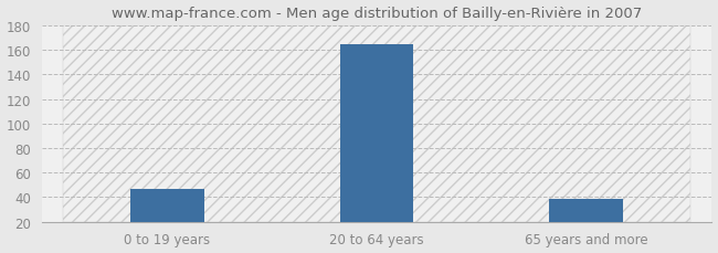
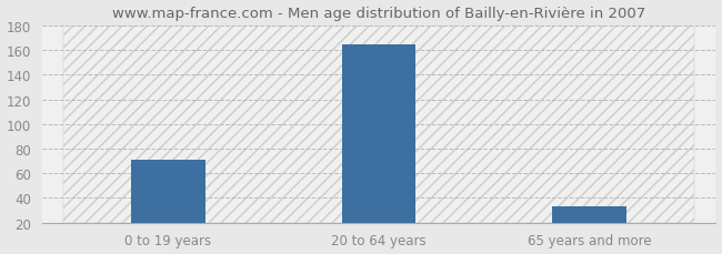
0 to 19 years: 47 -> 71
65 years and more: 39 -> 33
